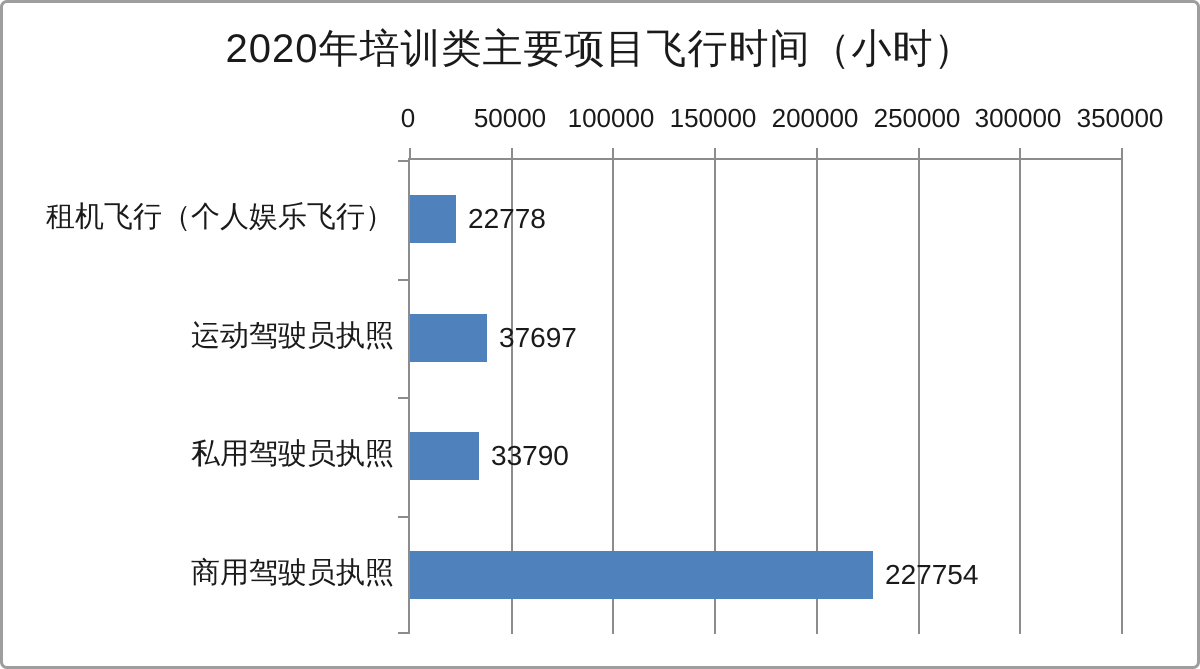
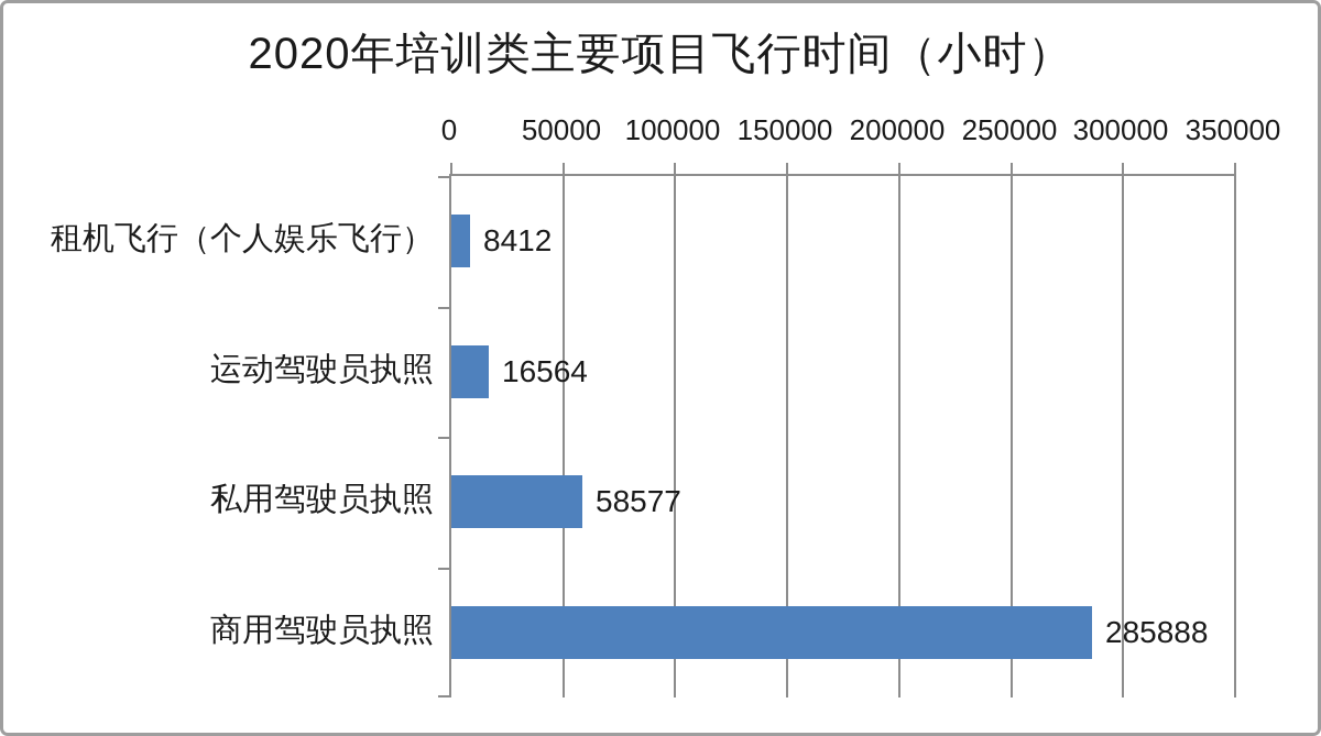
租机飞行（个人娱乐飞行）: 22778 -> 8412
运动驾驶员执照: 37697 -> 16564
私用驾驶员执照: 33790 -> 58577
商用驾驶员执照: 227754 -> 285888
